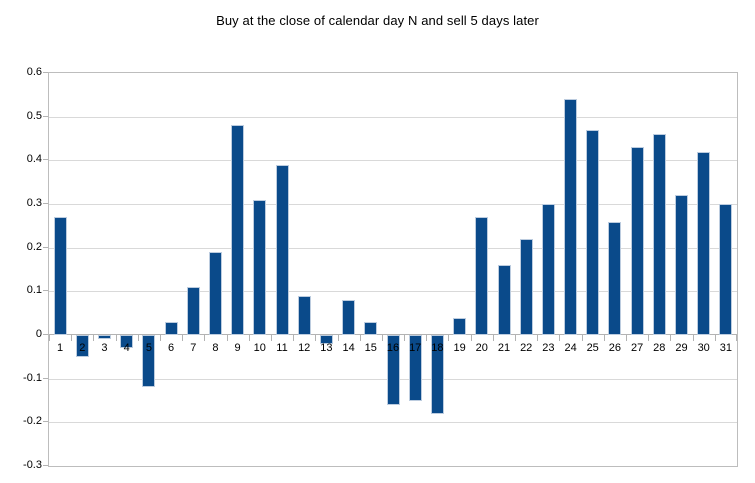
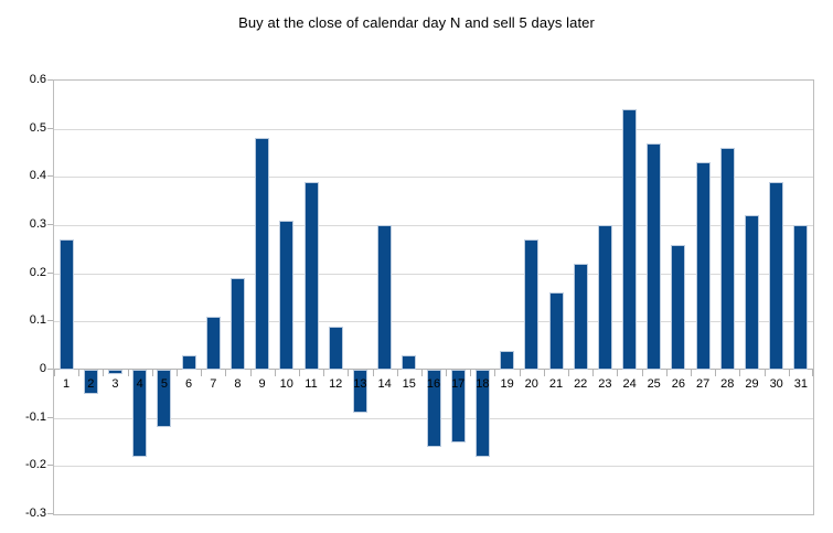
4: -0.03 -> -0.18
13: -0.02 -> -0.09
14: 0.08 -> 0.30
30: 0.42 -> 0.39
